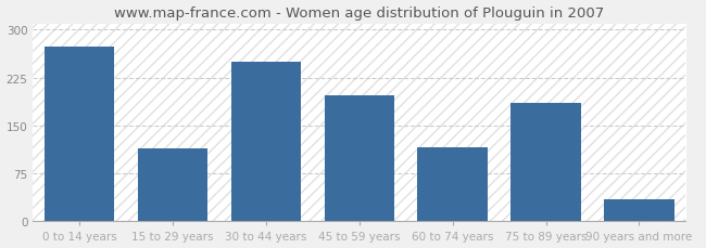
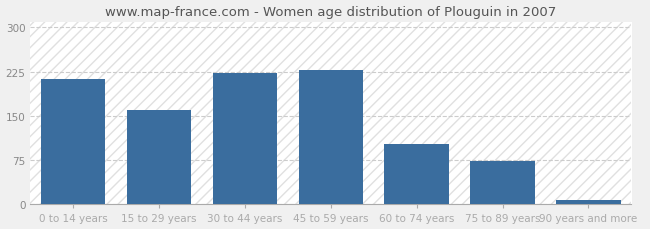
0 to 14 years: 274 -> 213
15 to 29 years: 114 -> 160
30 to 44 years: 250 -> 222
45 to 59 years: 198 -> 227
60 to 74 years: 116 -> 102
75 to 89 years: 186 -> 73
90 years and more: 34 -> 8
